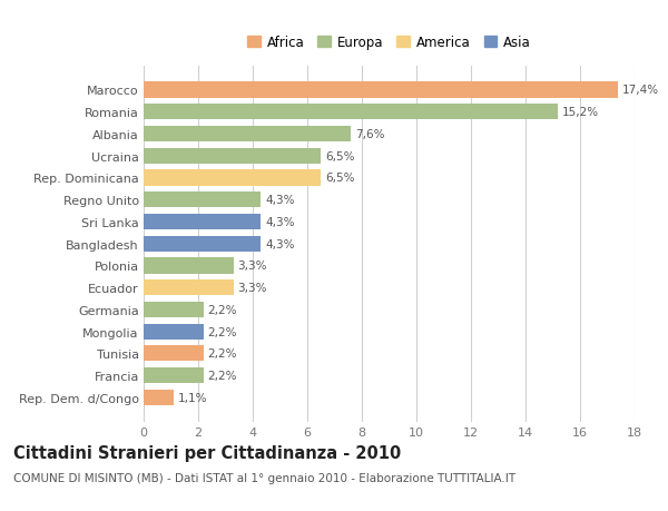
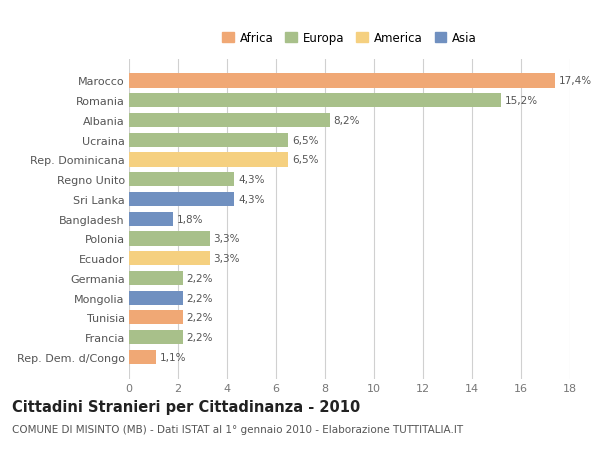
Albania: 7,6% -> 8,2%
Bangladesh: 4,3% -> 1,8%
